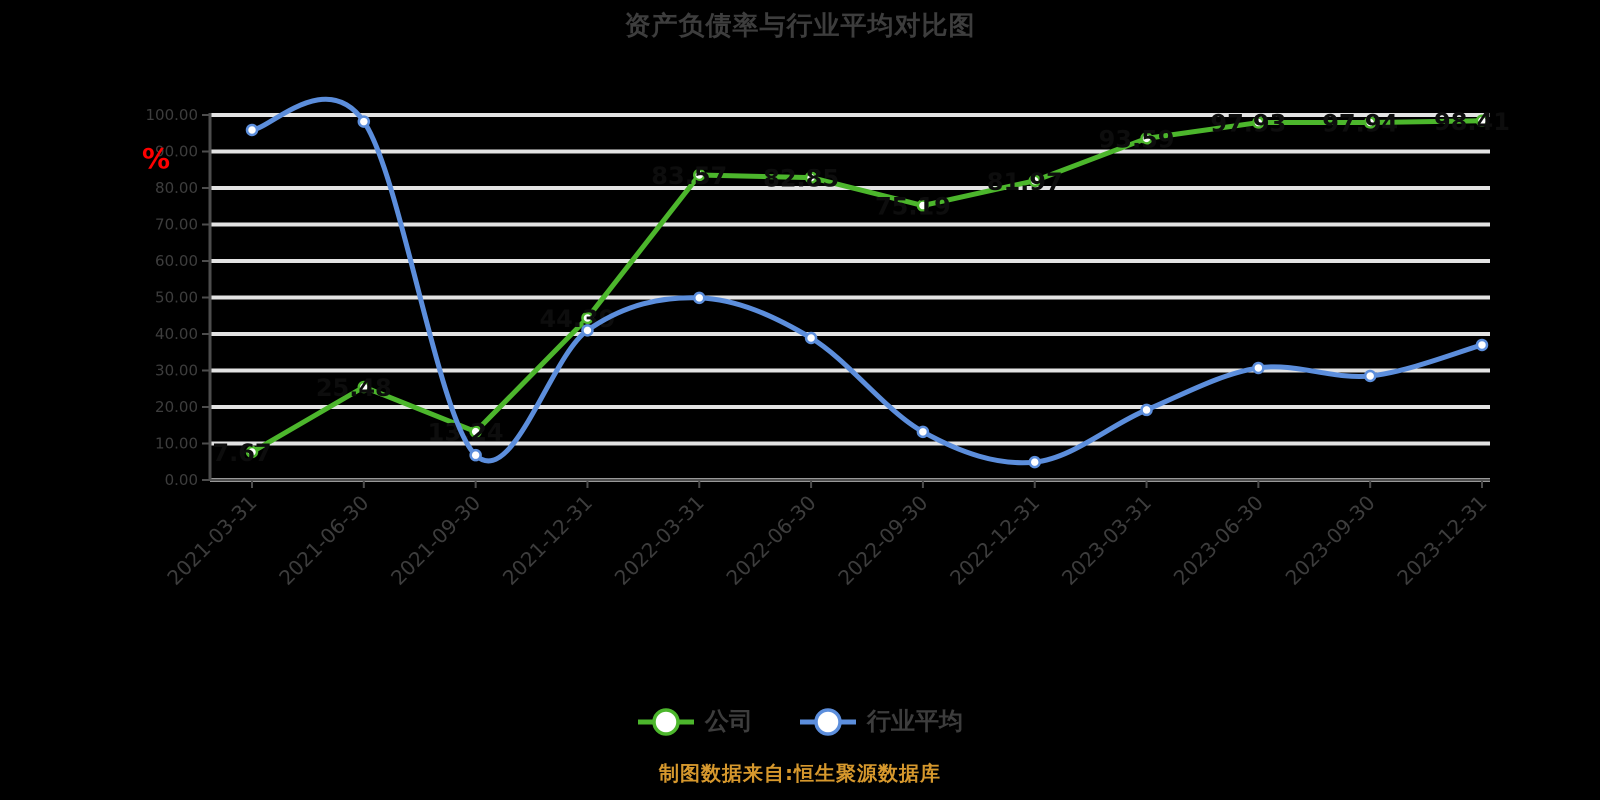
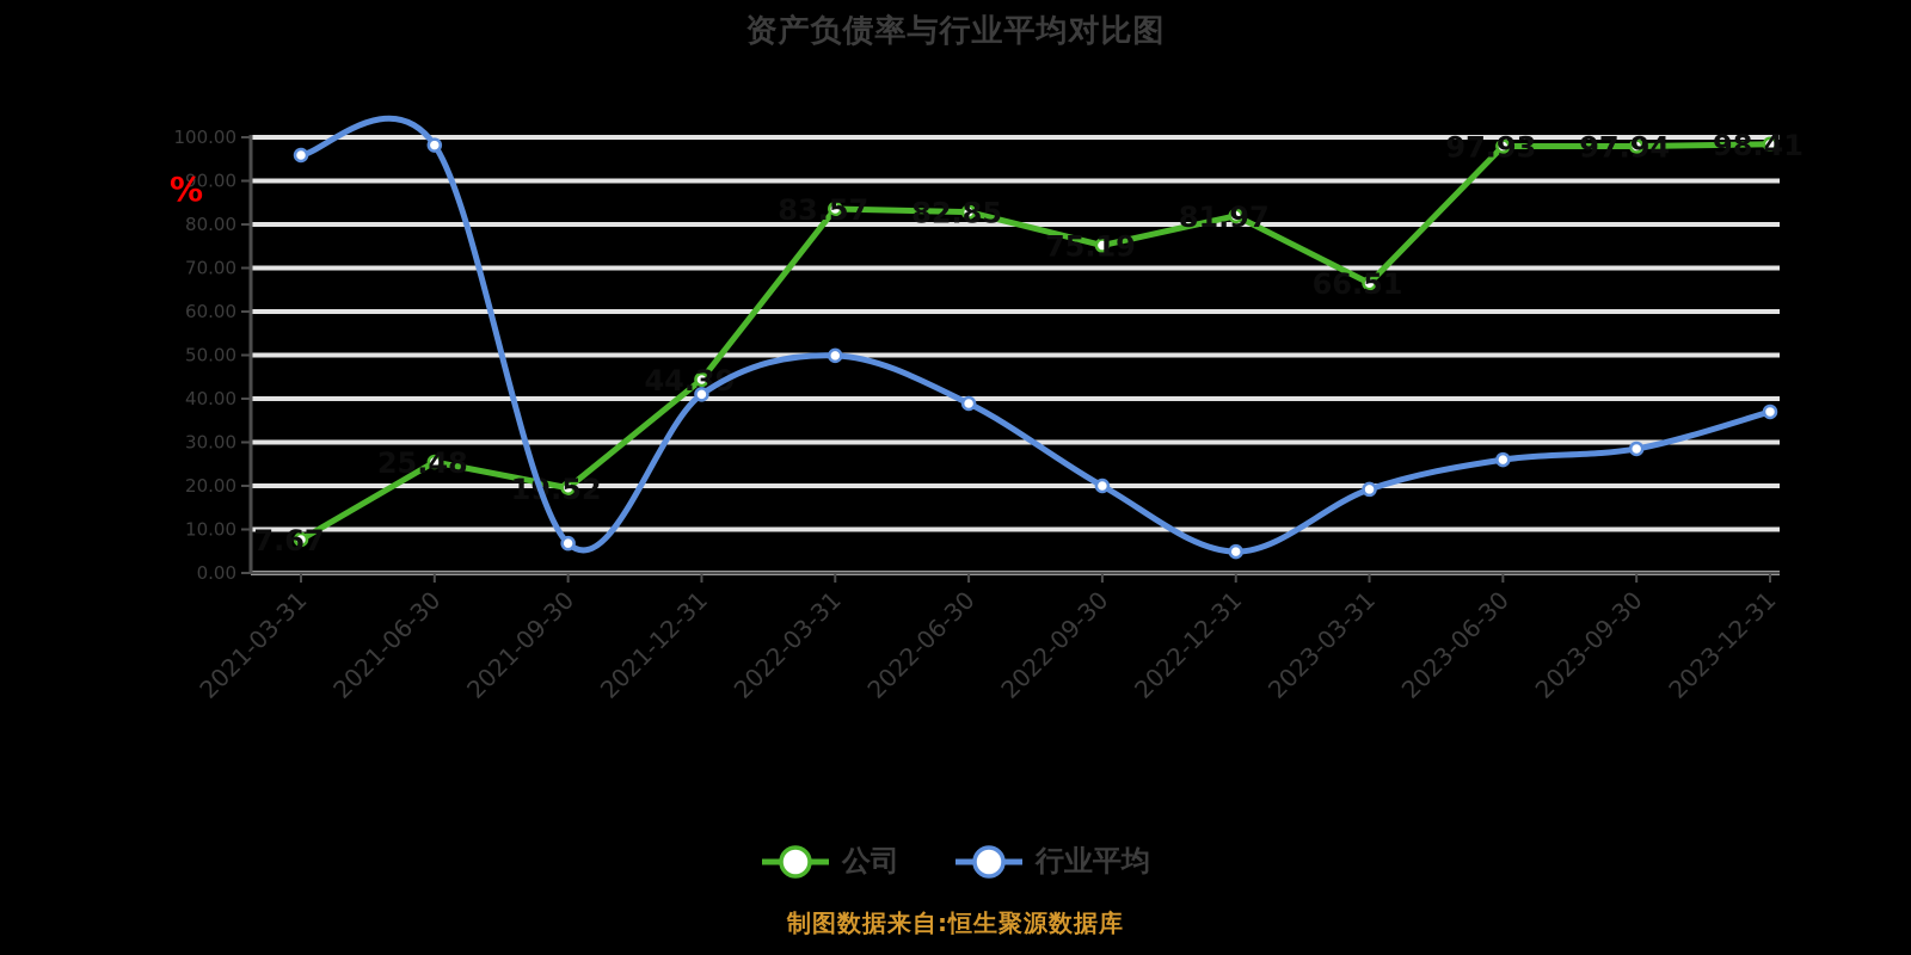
公司/2021-09-30: 13.24 -> 19.52
行业平均/2022-09-30: 13 -> 20
公司/2023-03-31: 93.59 -> 66.51
行业平均/2023-06-30: 31 -> 26
